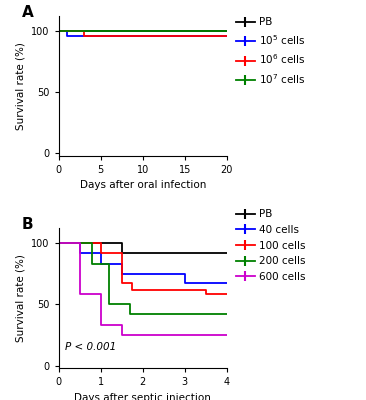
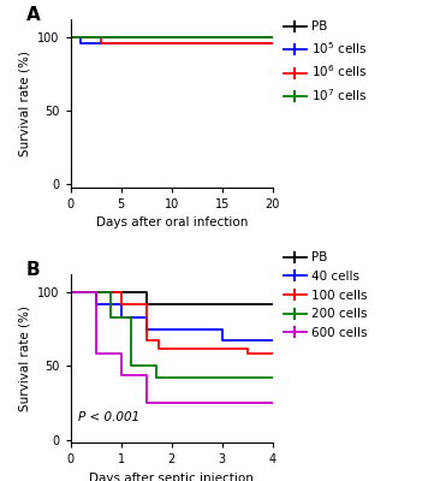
600 cells/1: 33 -> 44
